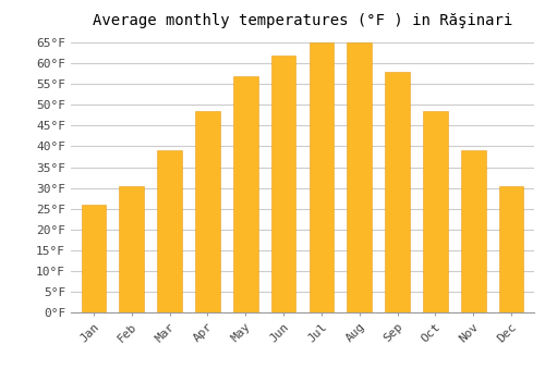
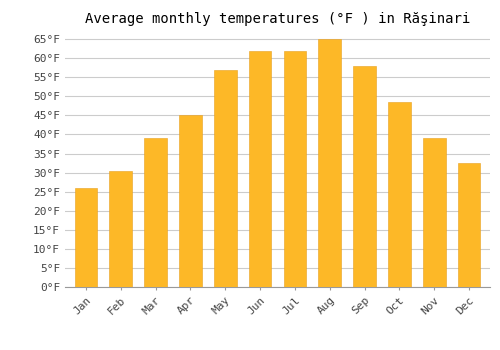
Apr: 48.5°F -> 45.0°F
Jul: 65.0°F -> 62.0°F
Dec: 30.5°F -> 32.5°F
